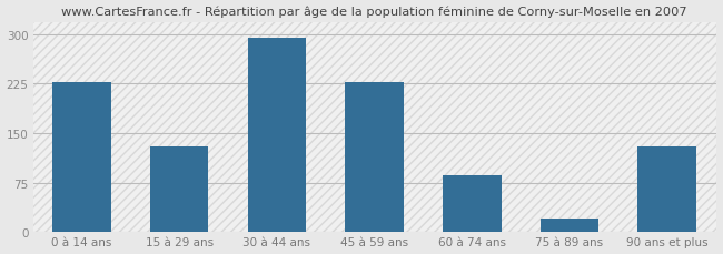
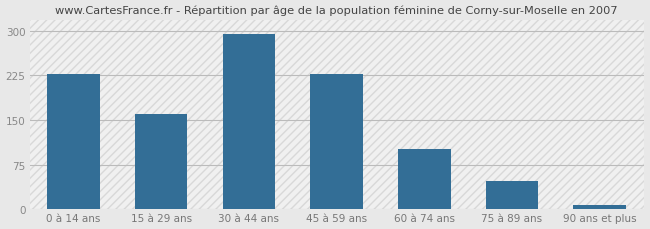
15 à 29 ans: 130 -> 160
60 à 74 ans: 86 -> 102
75 à 89 ans: 20 -> 47
90 ans et plus: 130 -> 8
